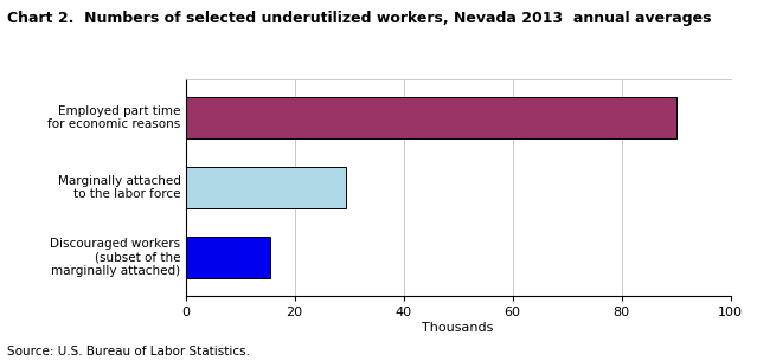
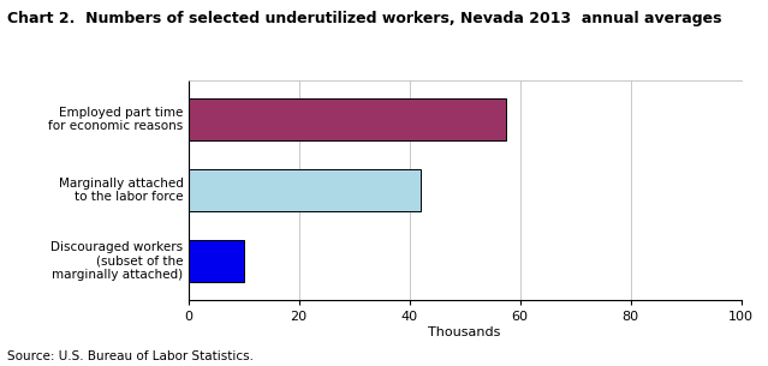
Employed part time for economic reasons: 90.0 -> 57.5
Marginally attached to the labor force: 29.5 -> 42.0
Discouraged workers (subset of the marginally attached): 15.5 -> 10.0
